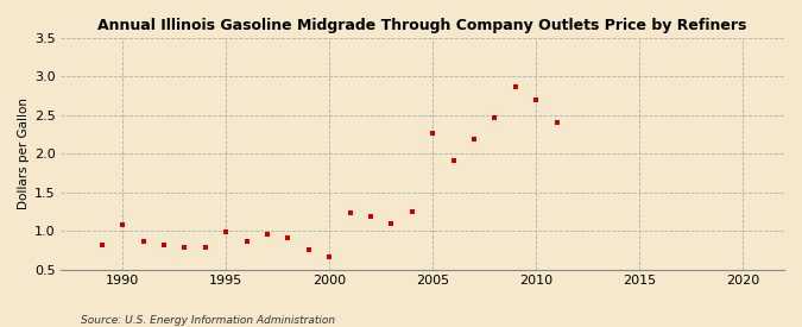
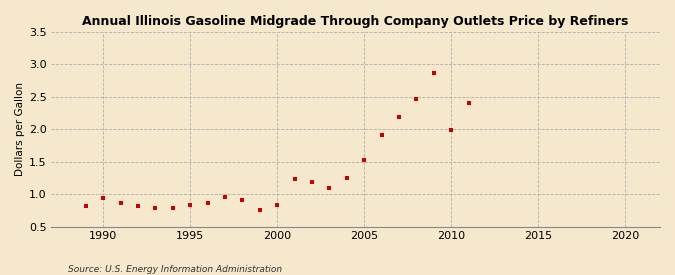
1990: 1.08 -> 0.94
1995: 0.98 -> 0.84
2000: 0.66 -> 0.84
2005: 2.26 -> 1.52
2010: 2.70 -> 1.99
